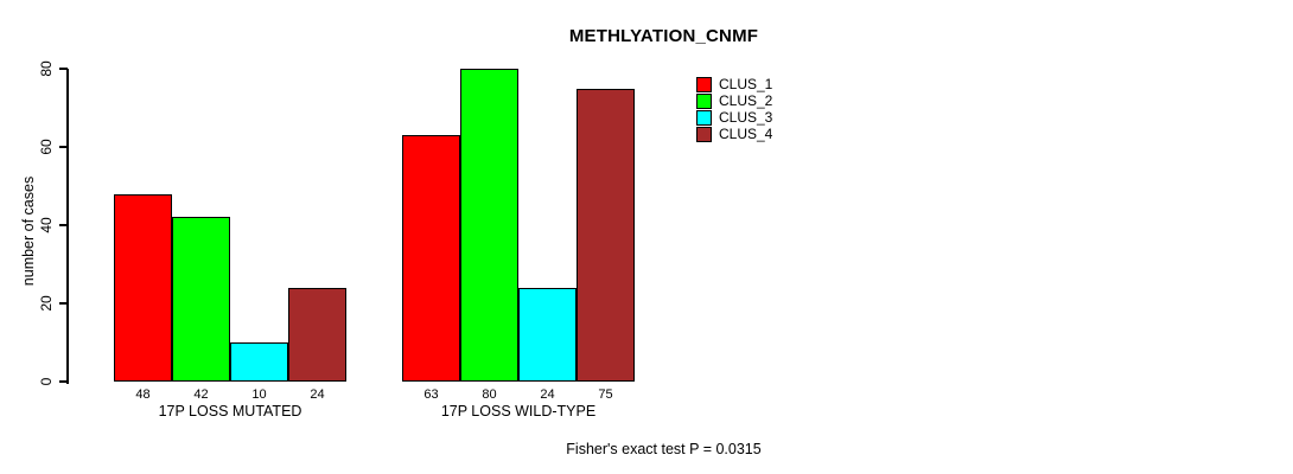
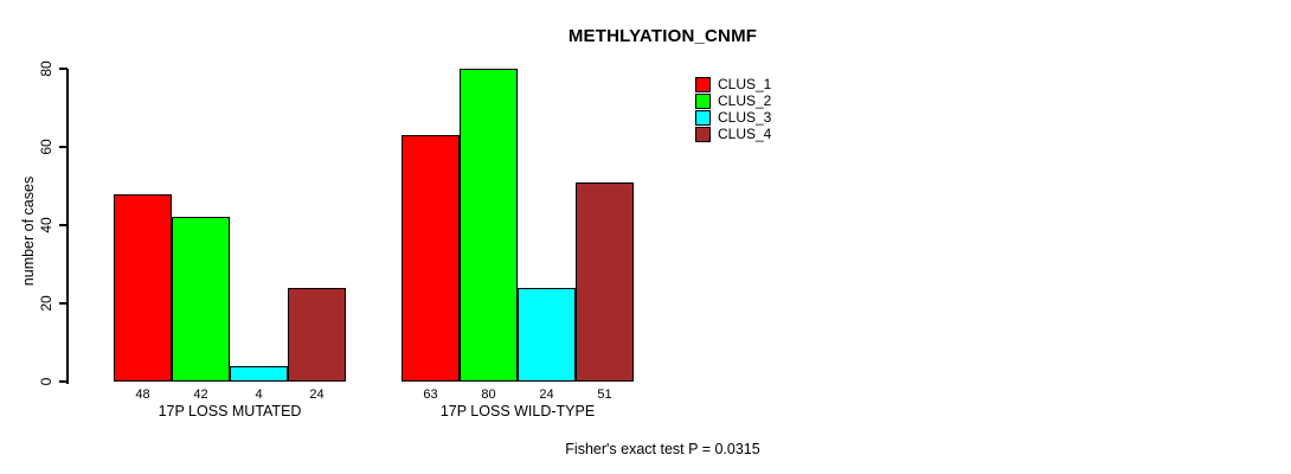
CLUS_3/17P LOSS MUTATED: 10 -> 4
CLUS_4/17P LOSS WILD-TYPE: 75 -> 51
